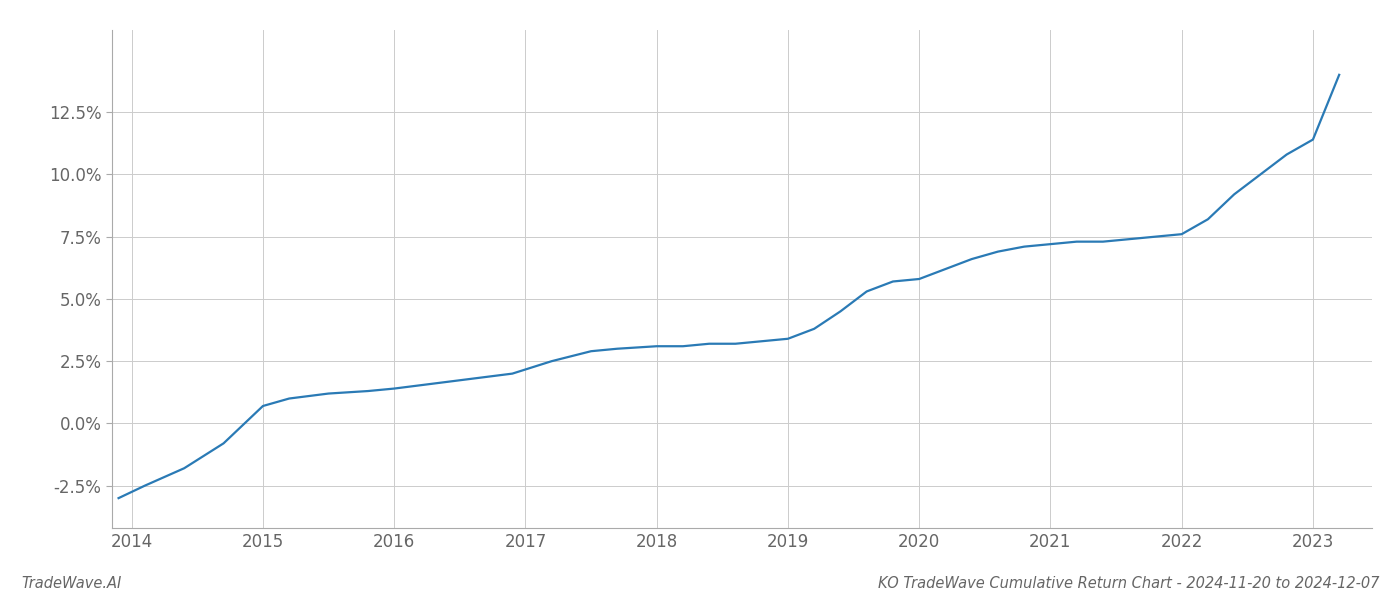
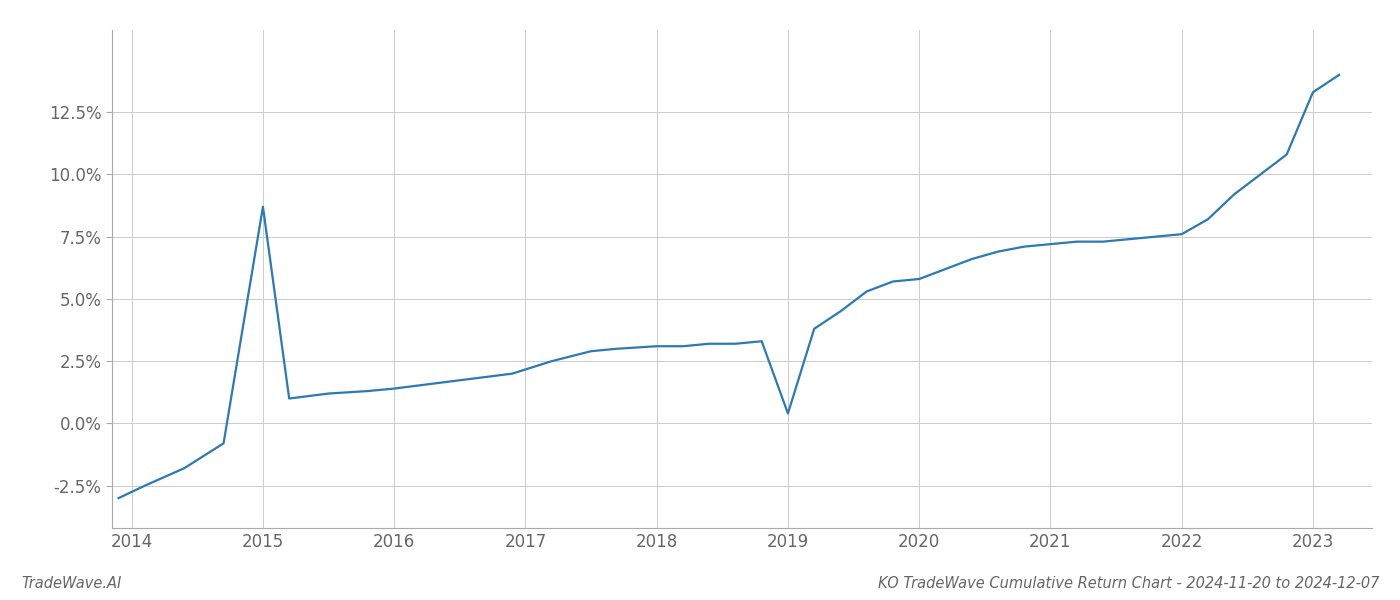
2015: 0.7% -> 8.7%
2019: 3.4% -> 0.4%
2023: 11.4% -> 13.3%
